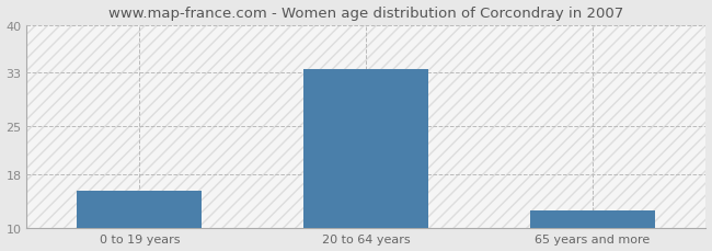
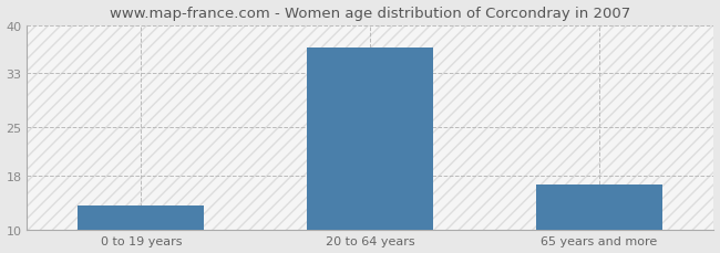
0 to 19 years: 15.5 -> 13.6
20 to 64 years: 33.5 -> 36.8
65 years and more: 12.5 -> 16.6
